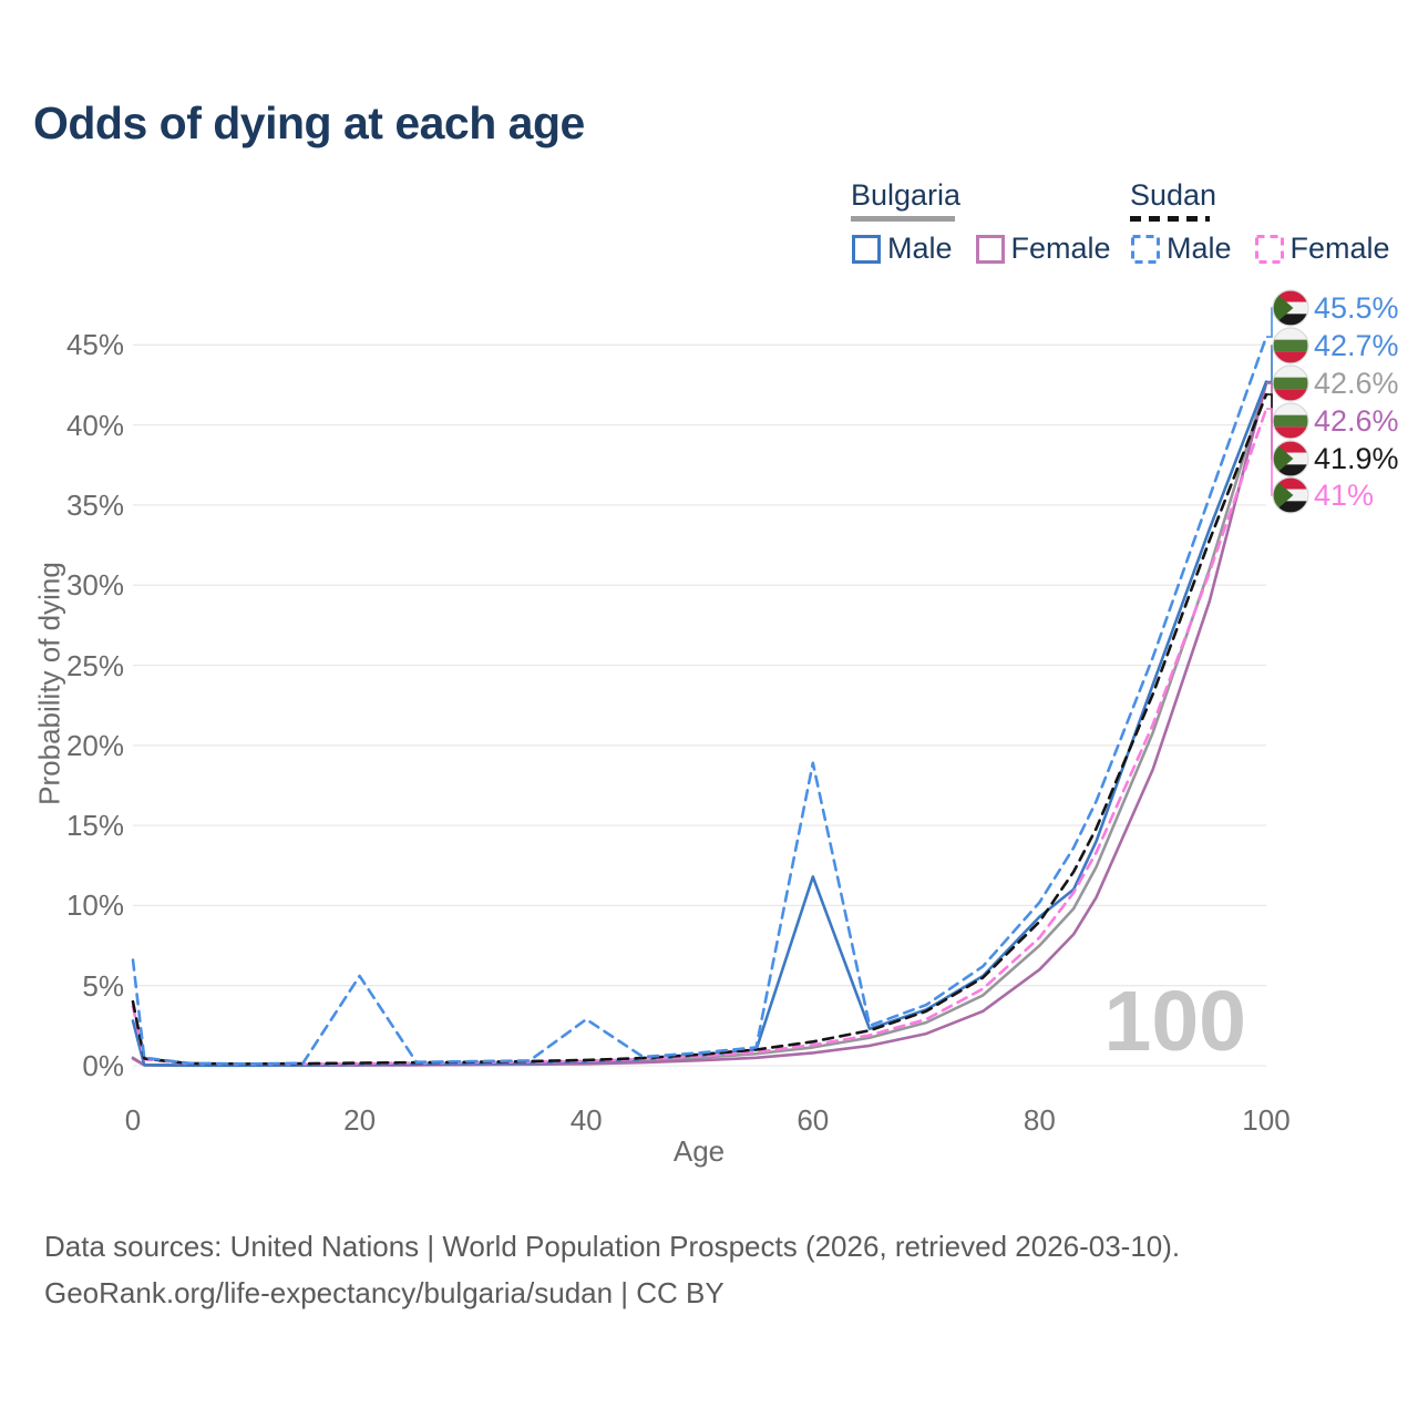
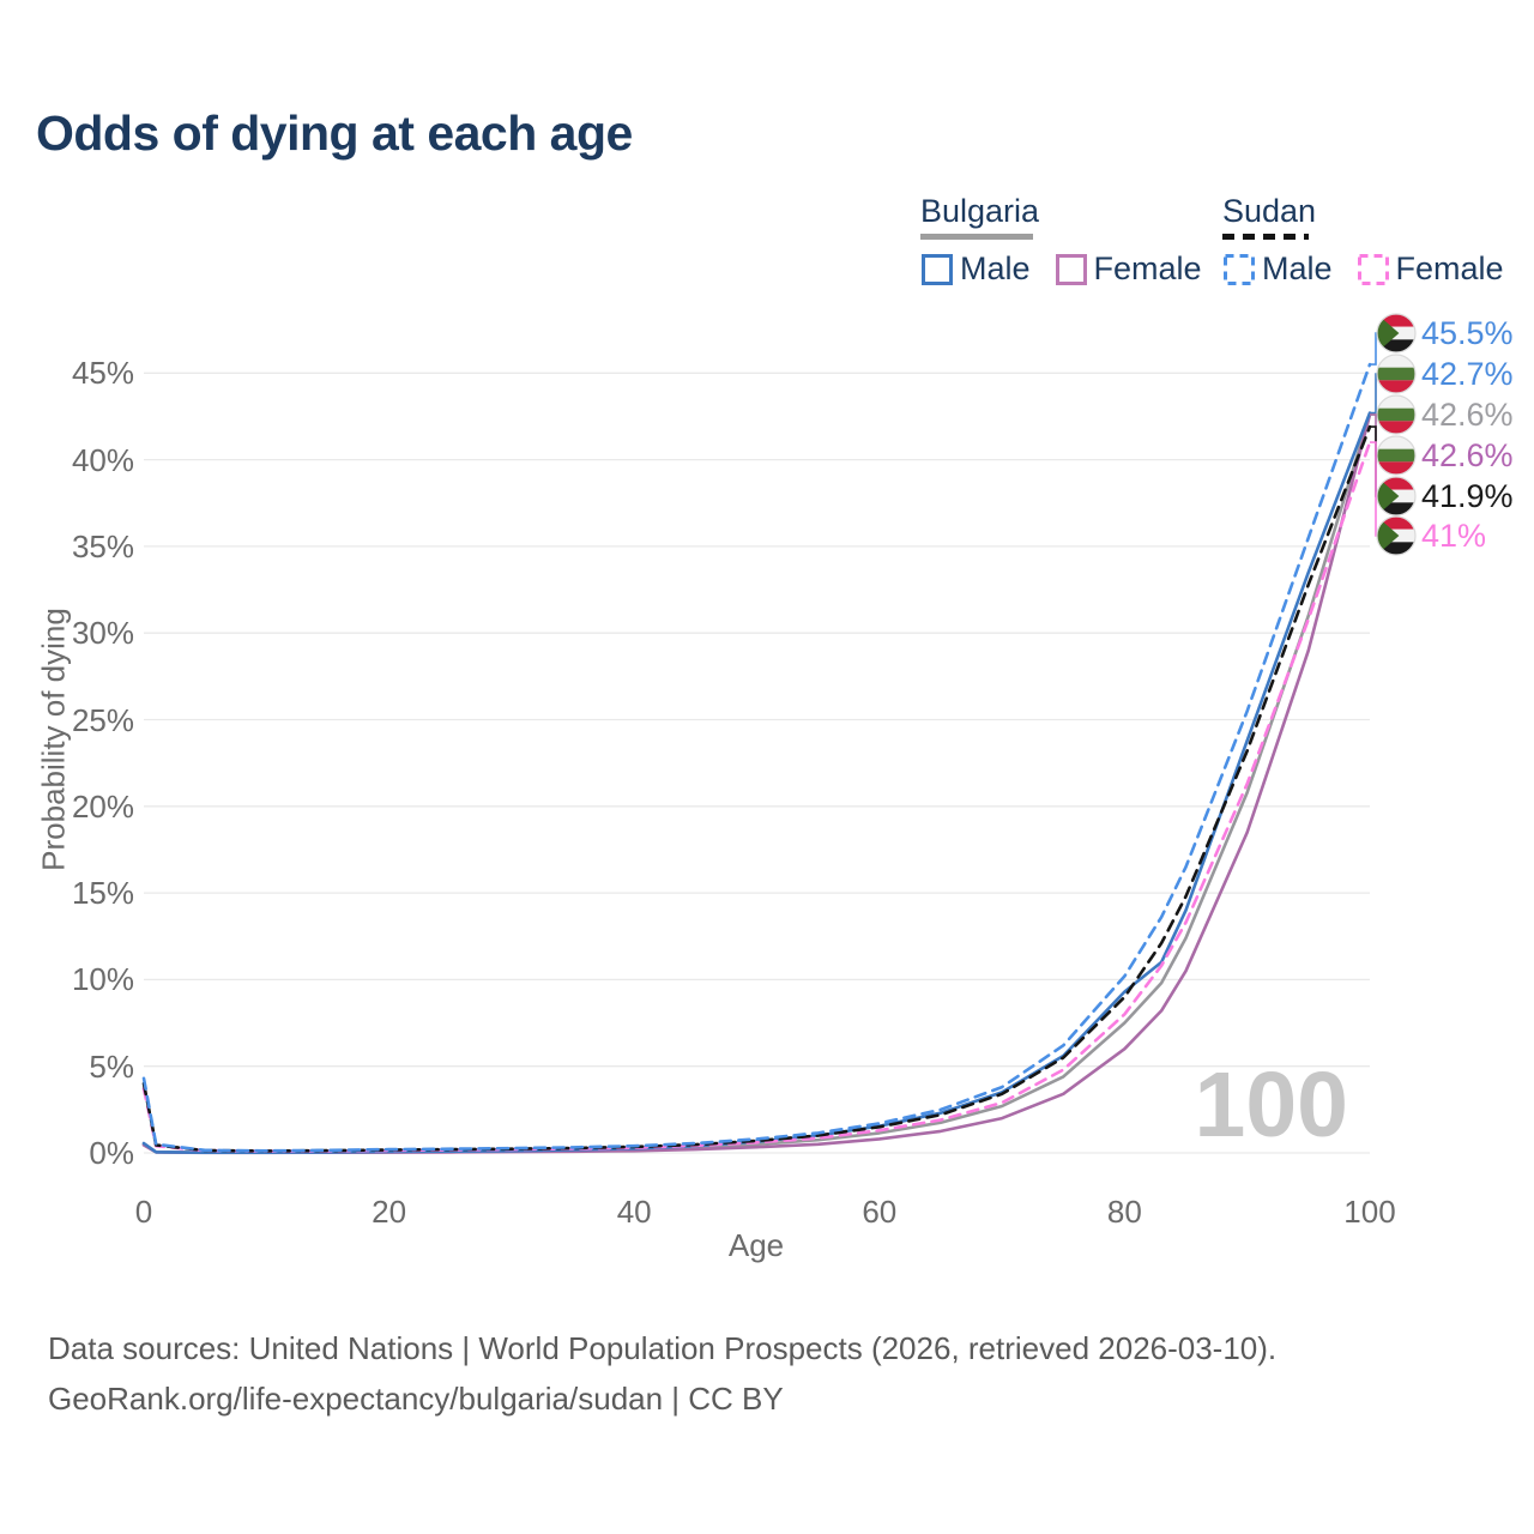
Sudan Male/0: 6.6% -> 4.3%
Bulgaria Male/0: 2.8% -> 0.6%
Sudan Male/20: 5.6% -> 0.2%
Sudan Male/40: 2.9% -> 0.4%
Sudan Male/60: 18.9% -> 1.7%
Bulgaria Male/60: 11.8% -> 1.6%
